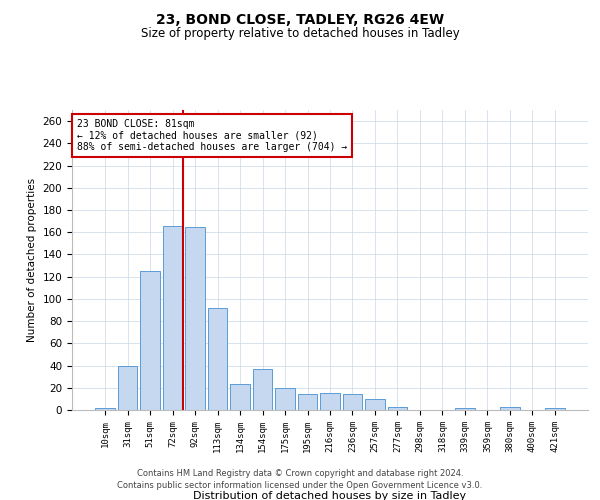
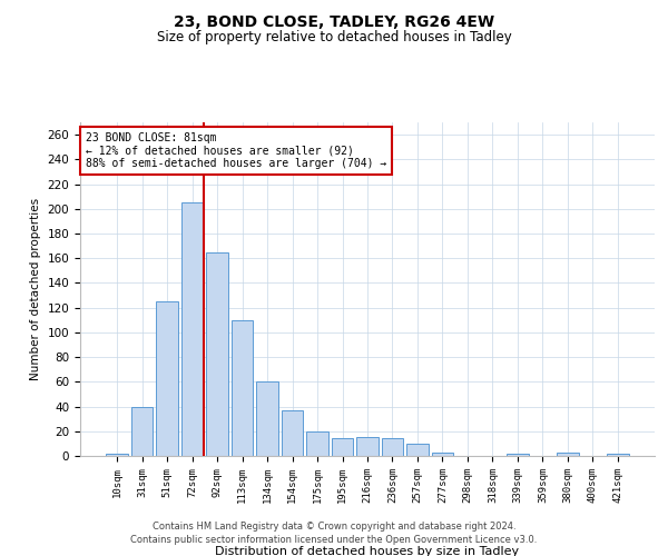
72sqm: 166 -> 205
113sqm: 92 -> 110
134sqm: 23 -> 60
